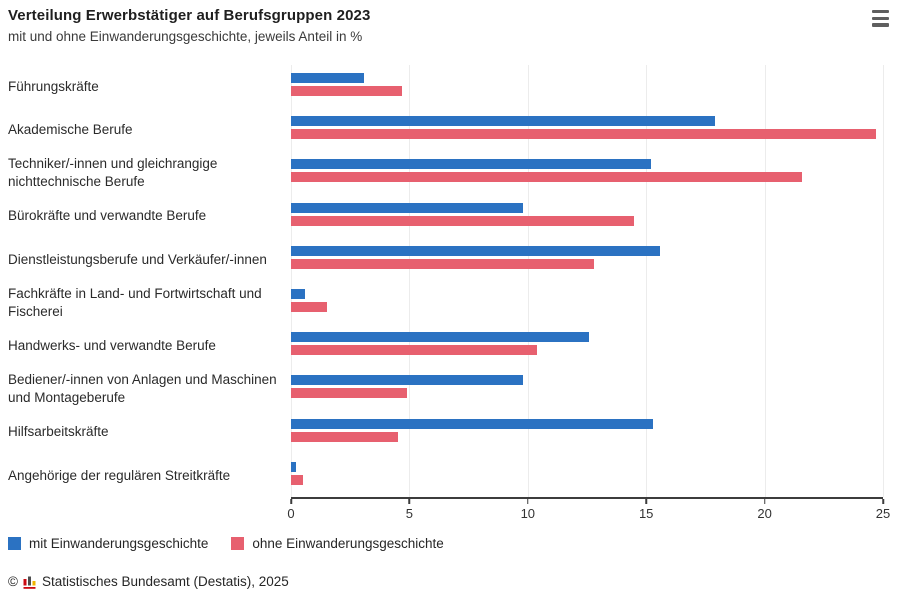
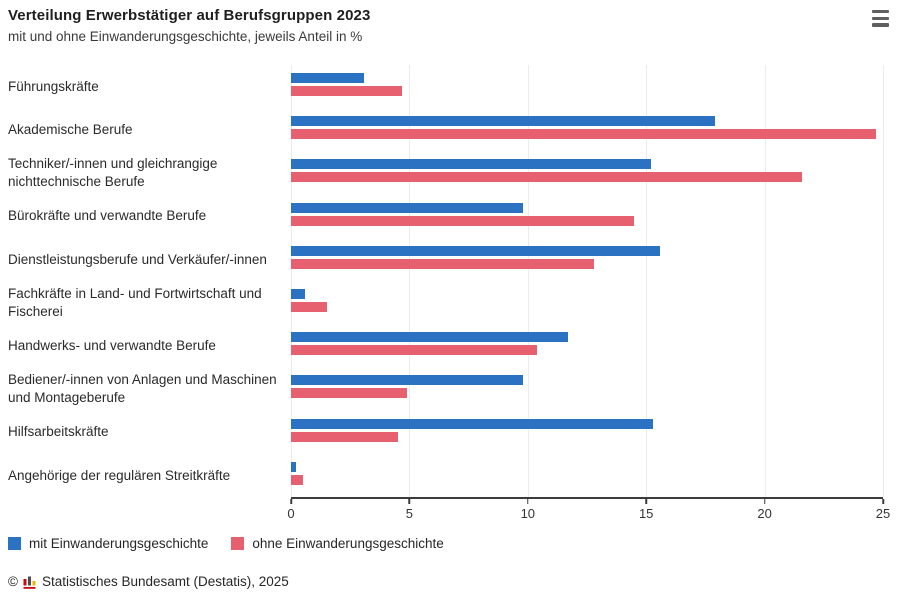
mit Einwanderungsgeschichte/Handwerks- und verwandte Berufe: 12.6 -> 11.7
